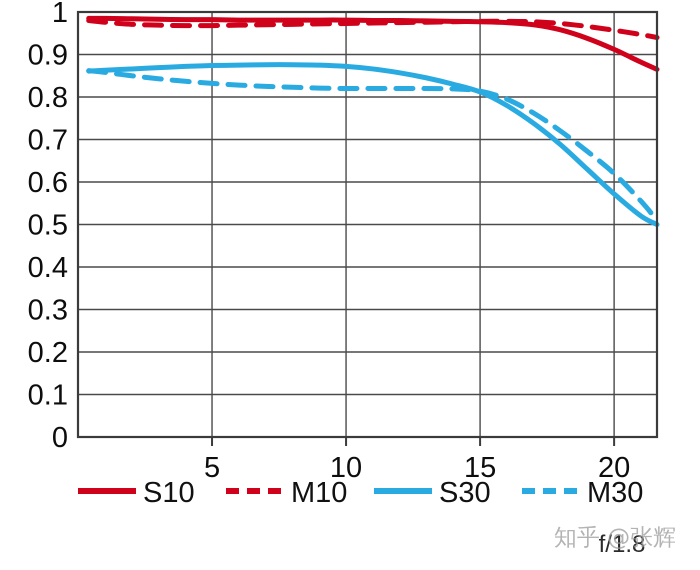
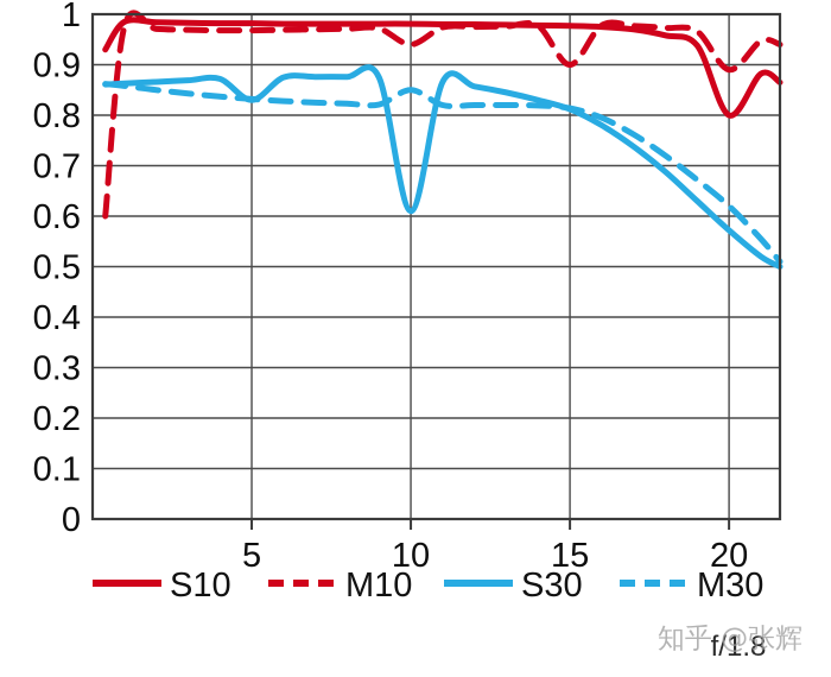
S10/0.4: 0.98 -> 0.93
M10/0.4: 0.98 -> 0.60
S30/5: 0.87 -> 0.83
M10/10: 0.97 -> 0.94
S30/10: 0.87 -> 0.61
M30/10: 0.82 -> 0.85
M10/15: 0.98 -> 0.90
S10/20: 0.91 -> 0.80
M10/20: 0.96 -> 0.89
